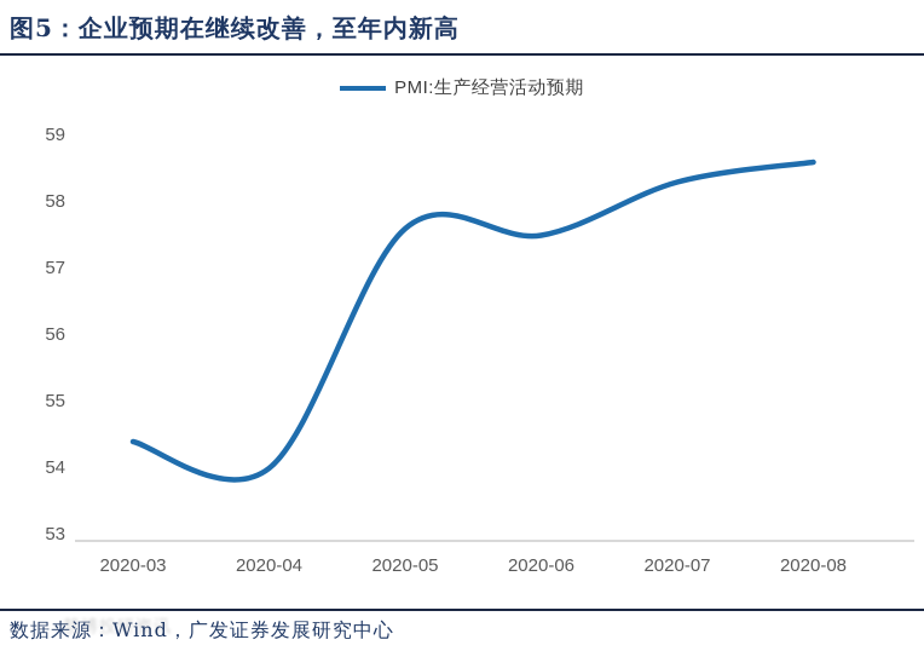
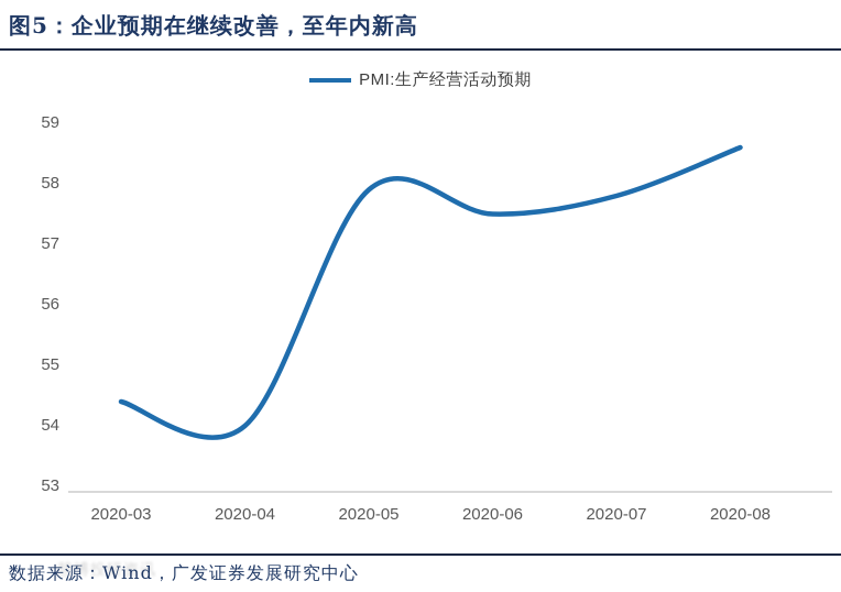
2020-05: 57.6 -> 57.9
2020-07: 58.3 -> 57.8
